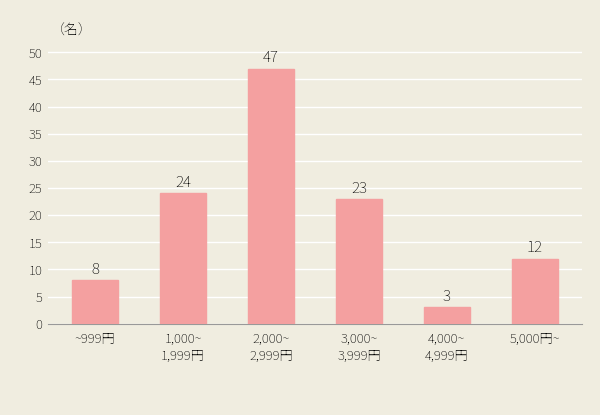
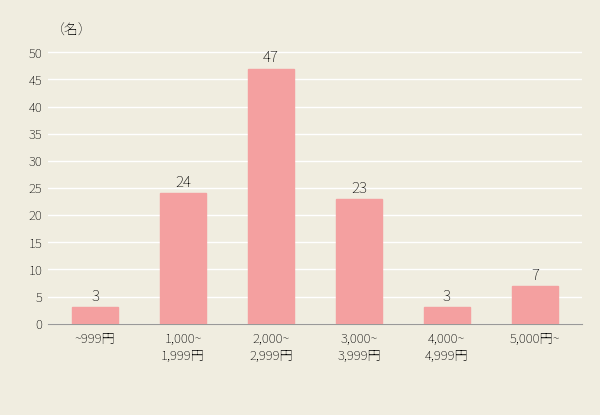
~999円: 8 -> 3
5,000円~: 12 -> 7
